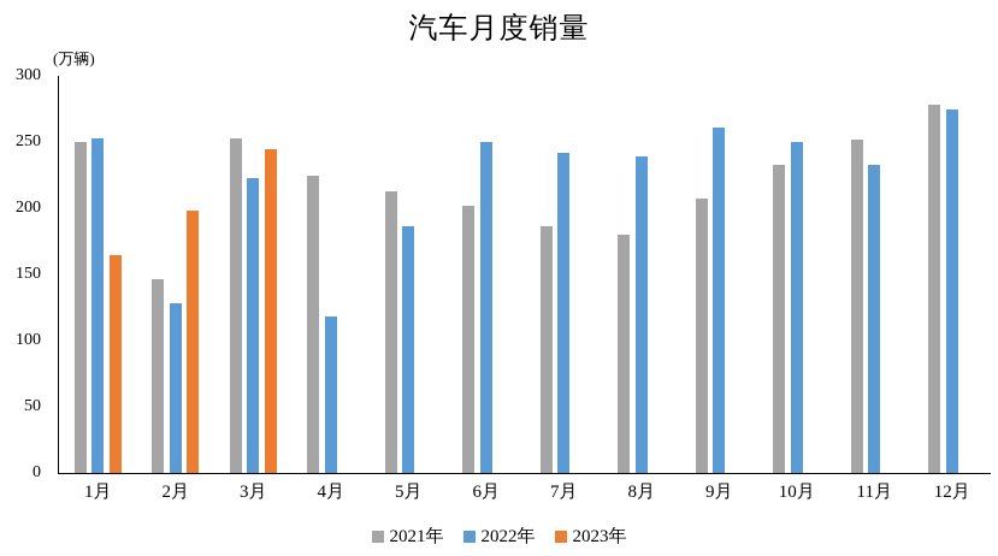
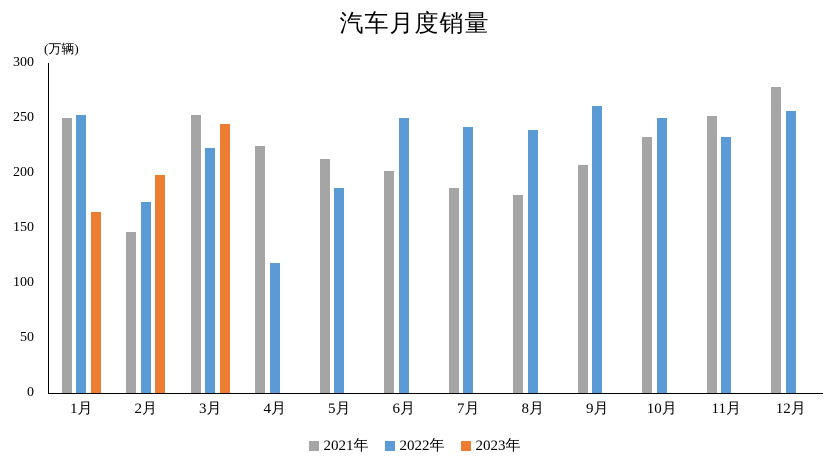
2022年/2月: 128 -> 174
2022年/12月: 275 -> 256
